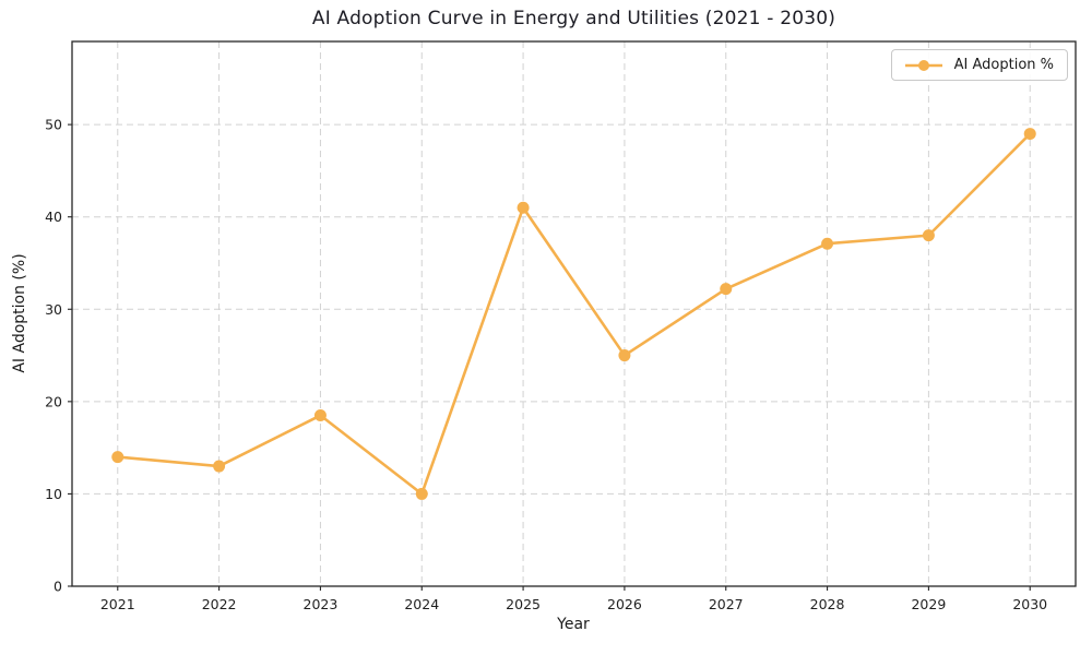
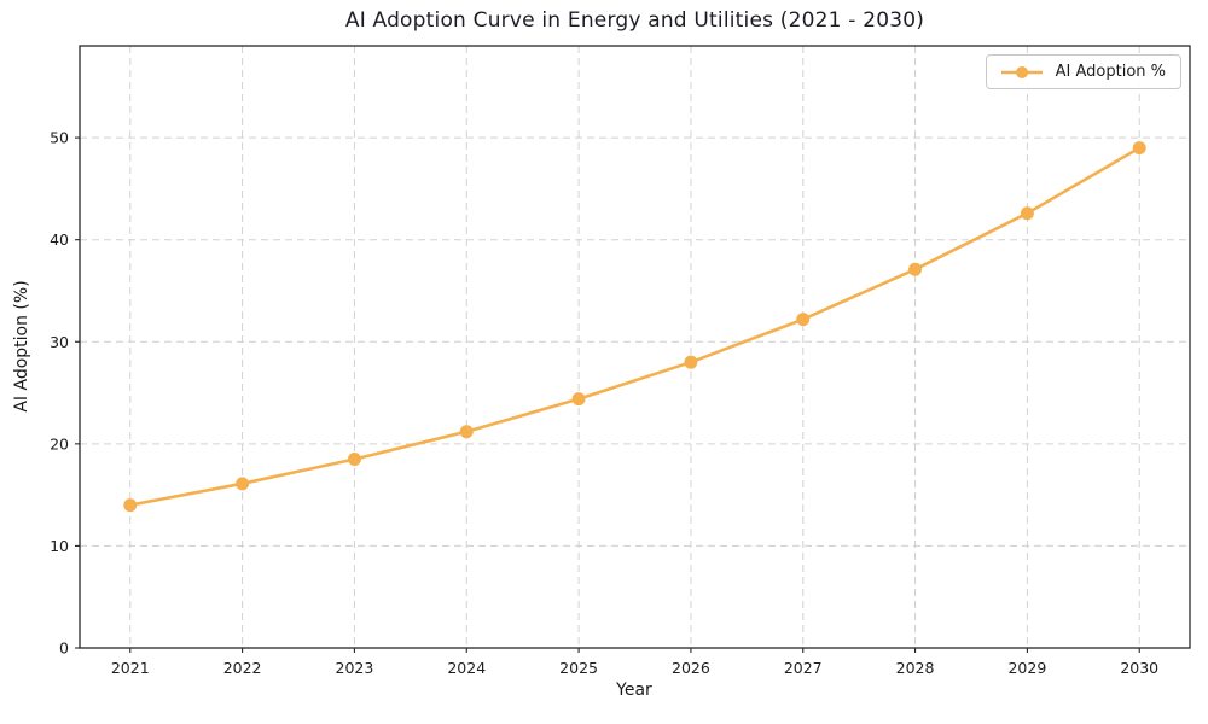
2022: 13 -> 16
2024: 10 -> 21
2025: 41 -> 24
2026: 25 -> 28
2029: 38 -> 43
